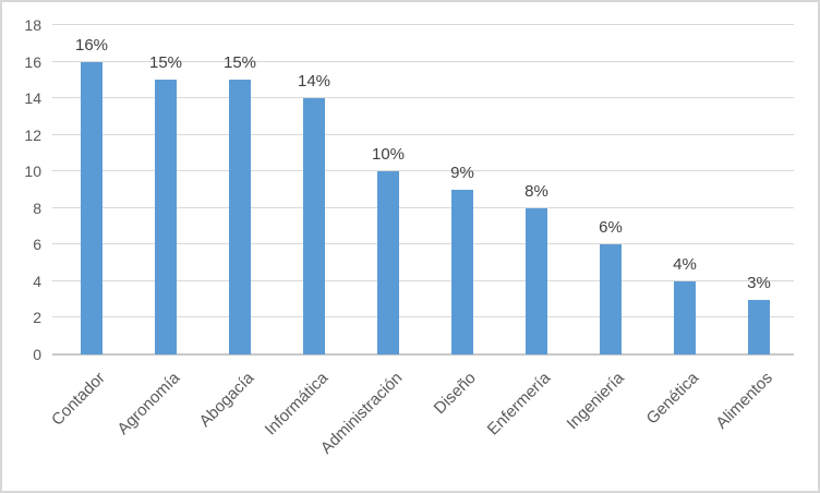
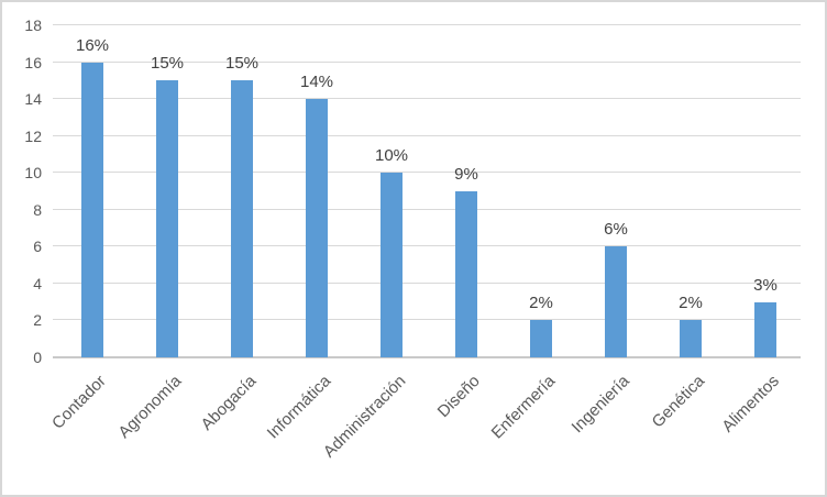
Enfermería: 8% -> 2%
Genética: 4% -> 2%
